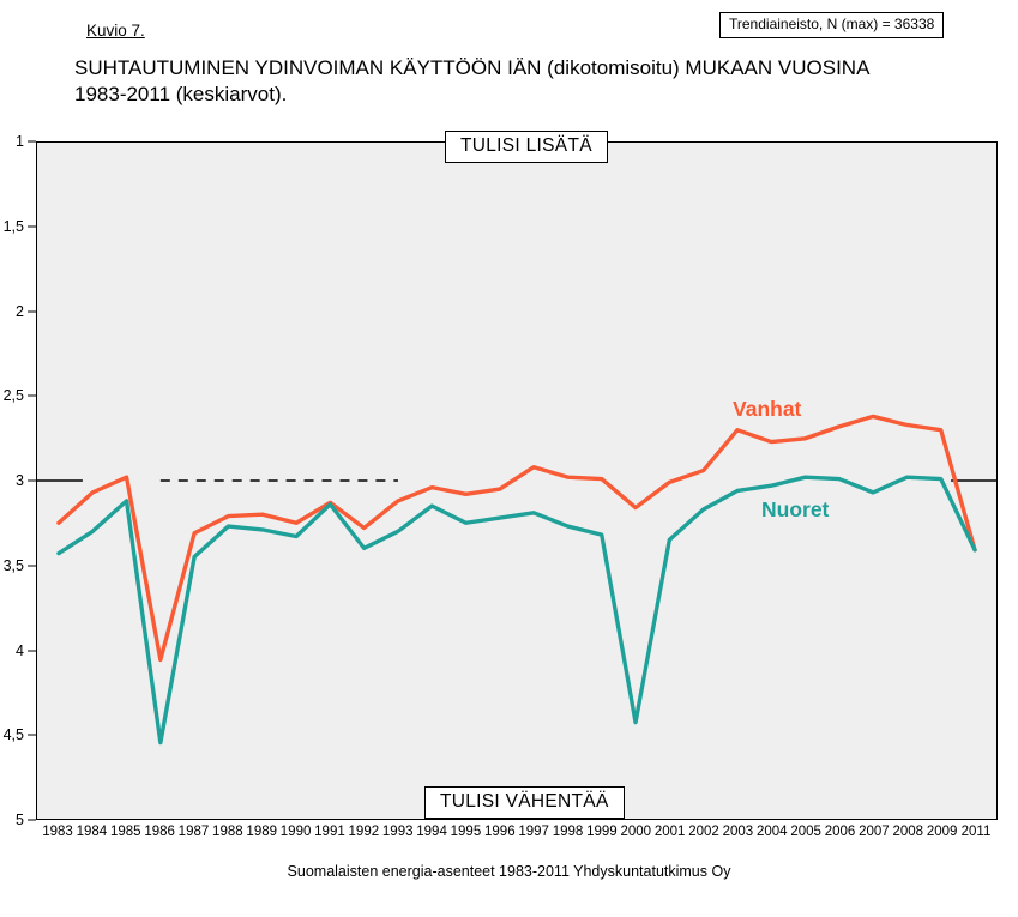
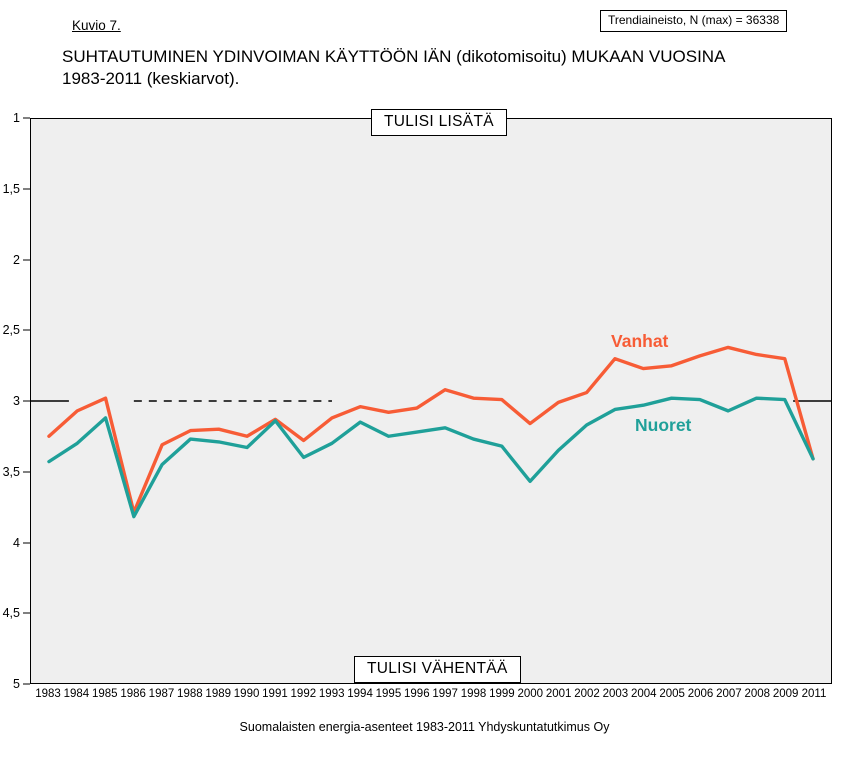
Vanhat/1986: 4.06 -> 3.79
Nuoret/1986: 4.55 -> 3.82
Nuoret/2000: 4.43 -> 3.57
